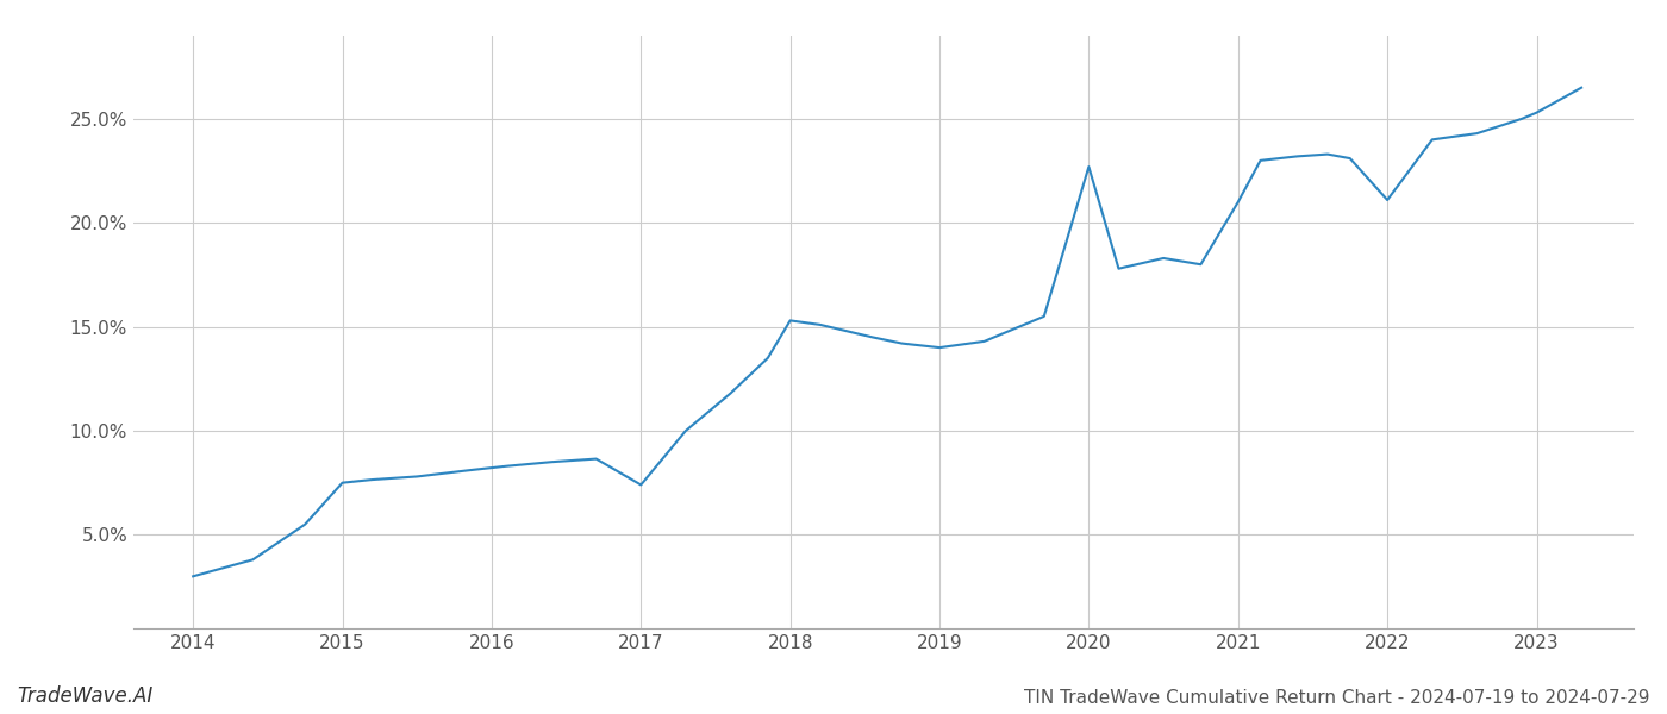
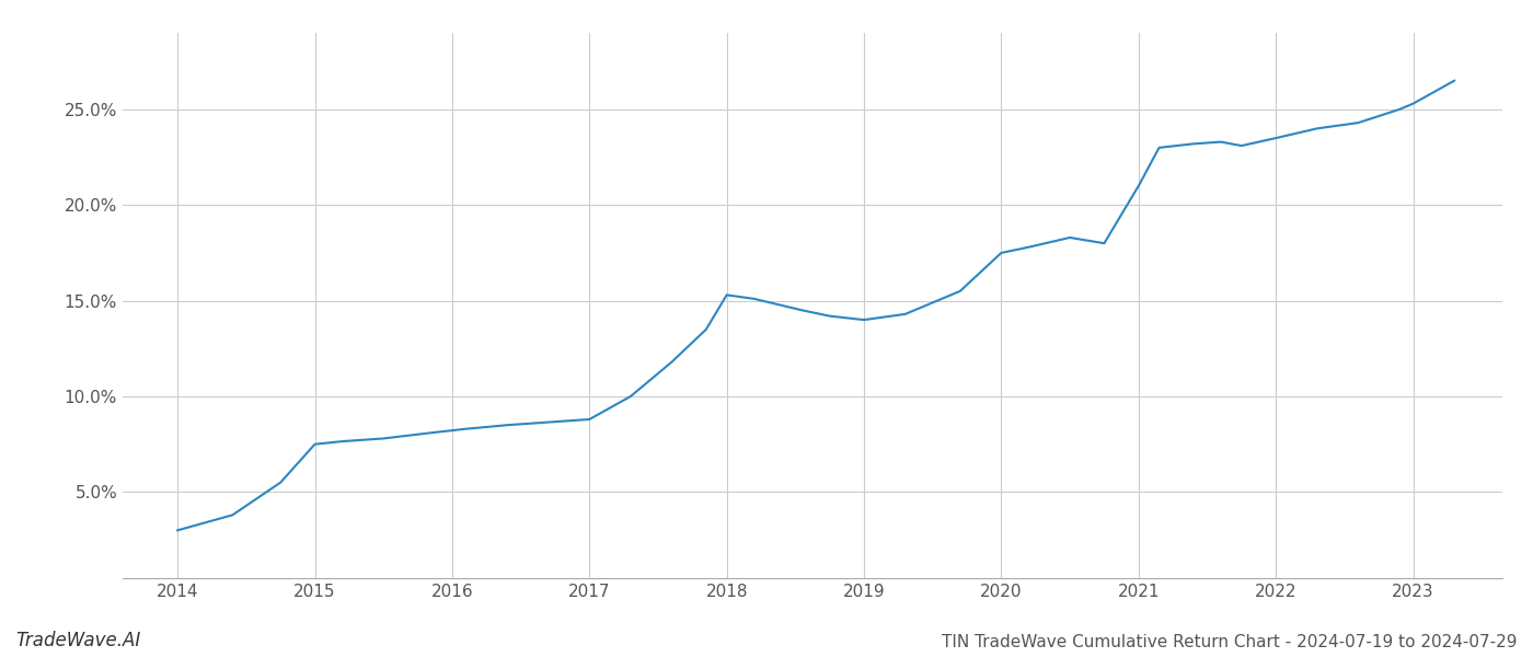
2017: 7.4% -> 8.8%
2020: 22.7% -> 17.5%
2022: 21.1% -> 23.5%
